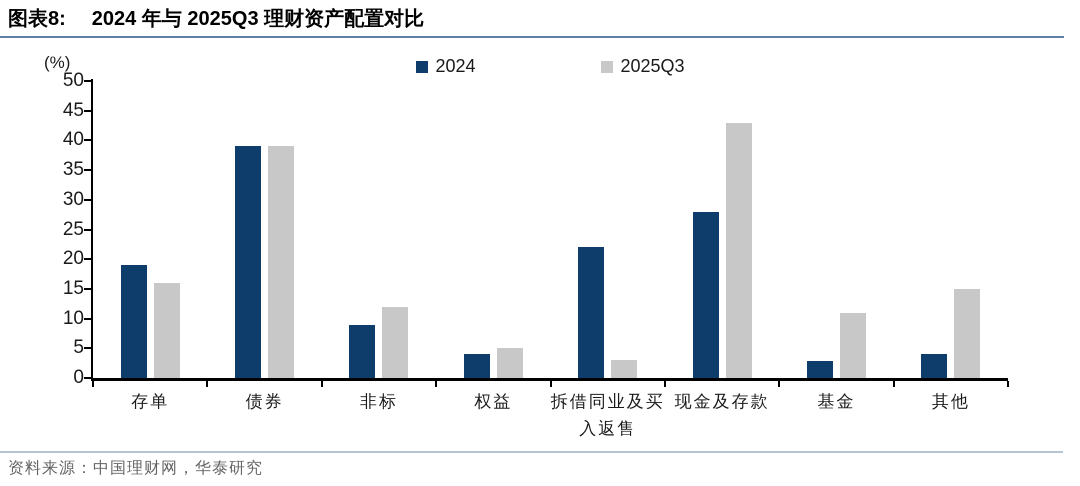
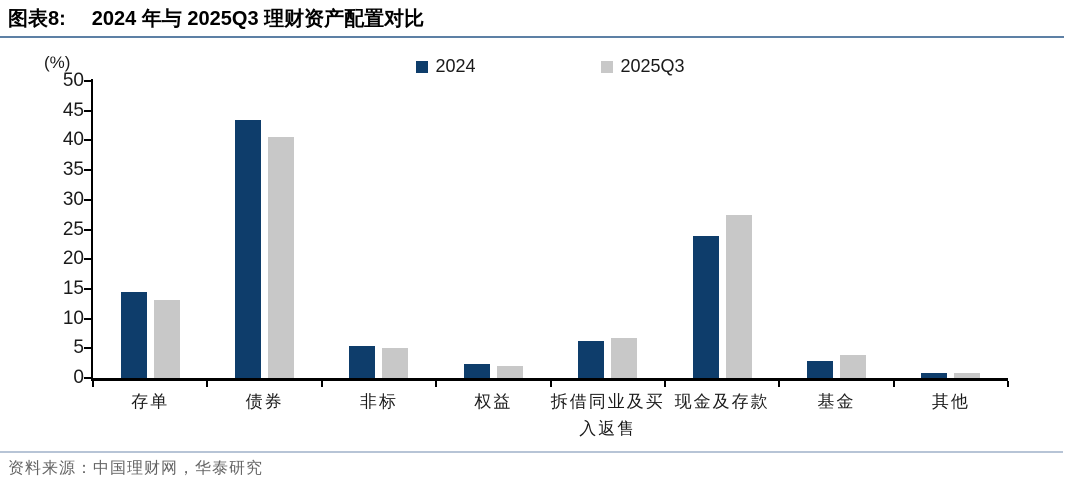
2024/存单: 19 -> 14
2025Q3/存单: 16 -> 13
2024/债券: 39 -> 44
2025Q3/债券: 39 -> 40
2024/非标: 9 -> 5
2025Q3/非标: 12 -> 5
2024/权益: 4 -> 2
2025Q3/权益: 5 -> 2
2024/拆借同业及买 入返售: 22 -> 6
2025Q3/拆借同业及买 入返售: 3 -> 7
2024/现金及存款: 28 -> 24
2025Q3/现金及存款: 43 -> 28
2025Q3/基金: 11 -> 4
2024/其他: 4 -> 1
2025Q3/其他: 15 -> 1
